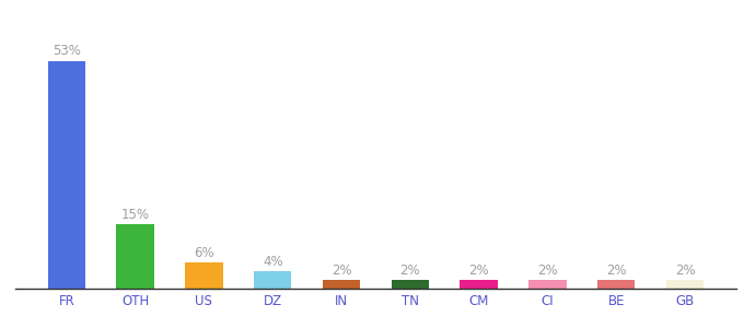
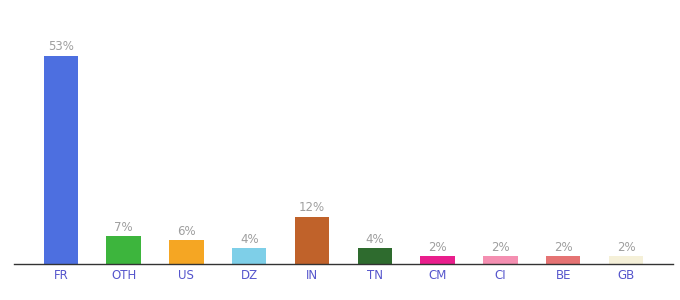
OTH: 15% -> 7%
IN: 2% -> 12%
TN: 2% -> 4%
